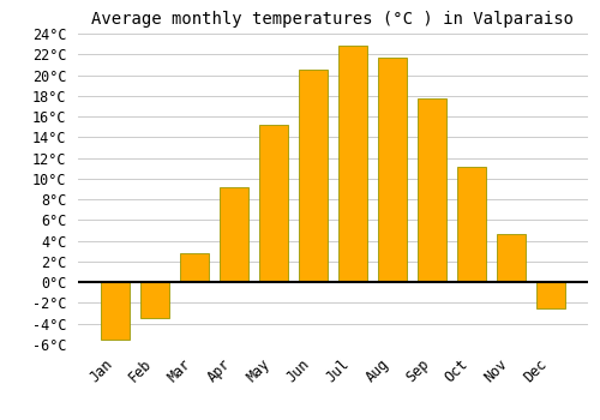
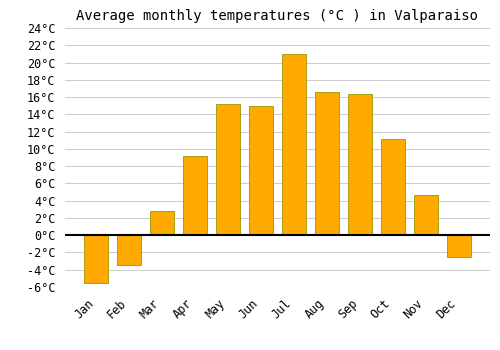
Jun: 20.5°C -> 15.0°C
Jul: 22.8°C -> 21.0°C
Aug: 21.7°C -> 16.6°C
Sep: 17.8°C -> 16.4°C
